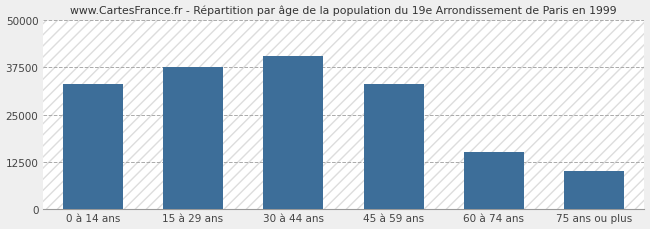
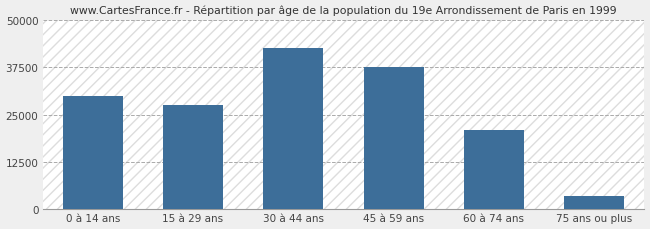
0 à 14 ans: 33000 -> 30000
15 à 29 ans: 37500 -> 27500
30 à 44 ans: 40500 -> 42500
45 à 59 ans: 33000 -> 37500
60 à 74 ans: 15000 -> 21000
75 ans ou plus: 10000 -> 3500
